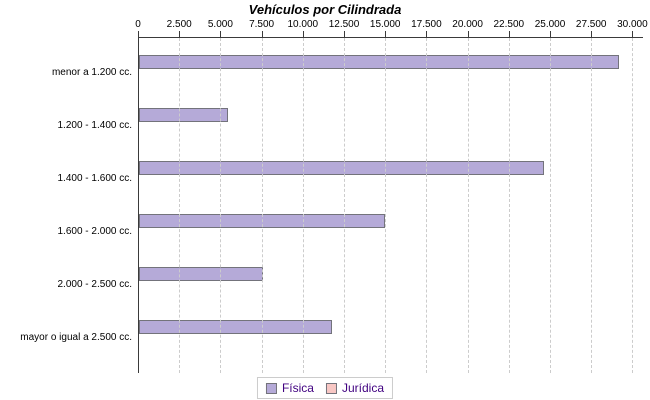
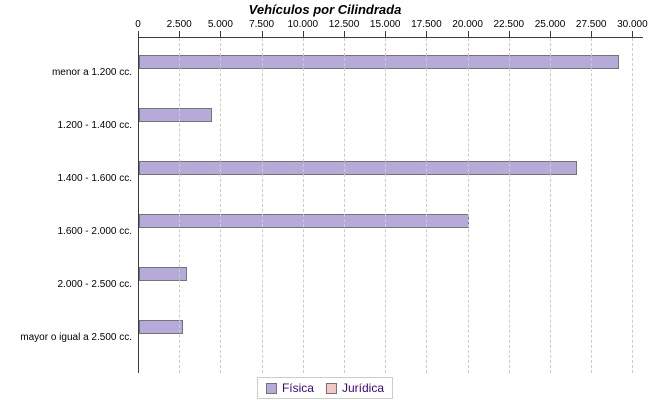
Física/1.200 - 1.400 cc.: 5400 -> 4400
Física/1.400 - 1.600 cc.: 24600 -> 26600
Física/1.600 - 2.000 cc.: 14900 -> 20000
Física/2.000 - 2.500 cc.: 7500 -> 2900
Física/mayor o igual a 2.500 cc.: 11700 -> 2600
